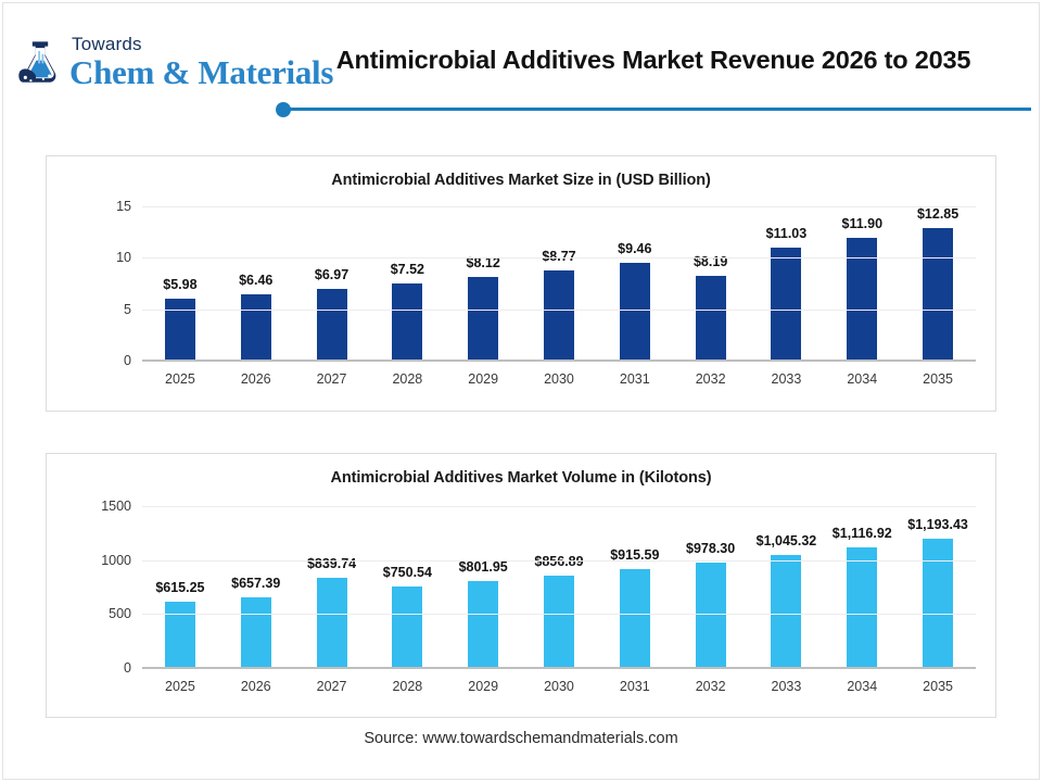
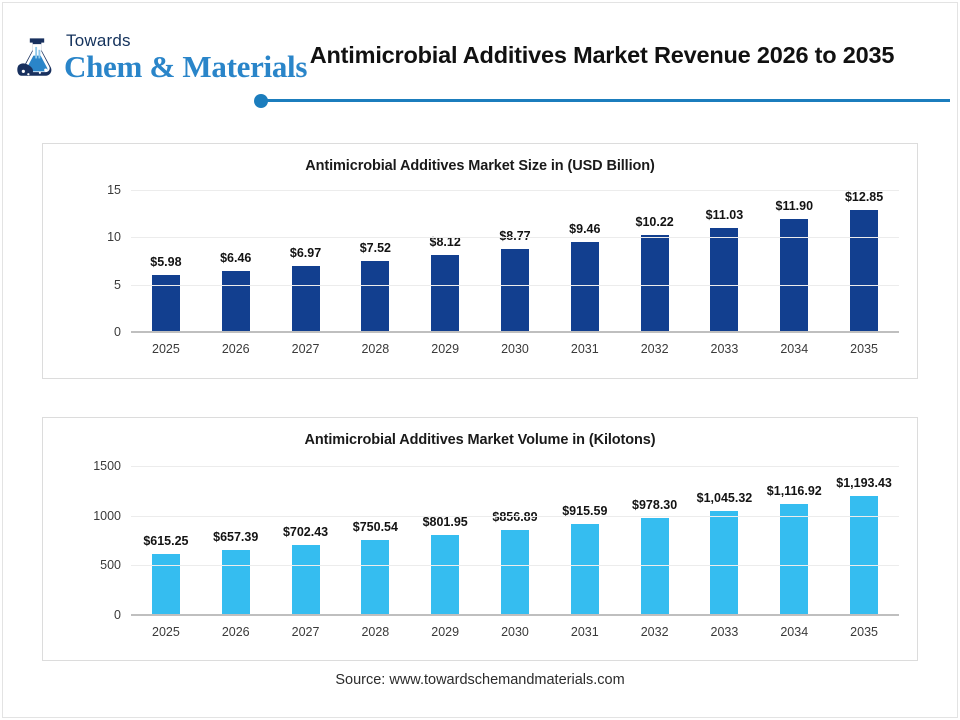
Antimicrobial Additives Market Size in (USD Billion)/2032: $8.19 -> $10.22
Antimicrobial Additives Market Volume in (Kilotons)/2027: $839.74 -> $702.43
